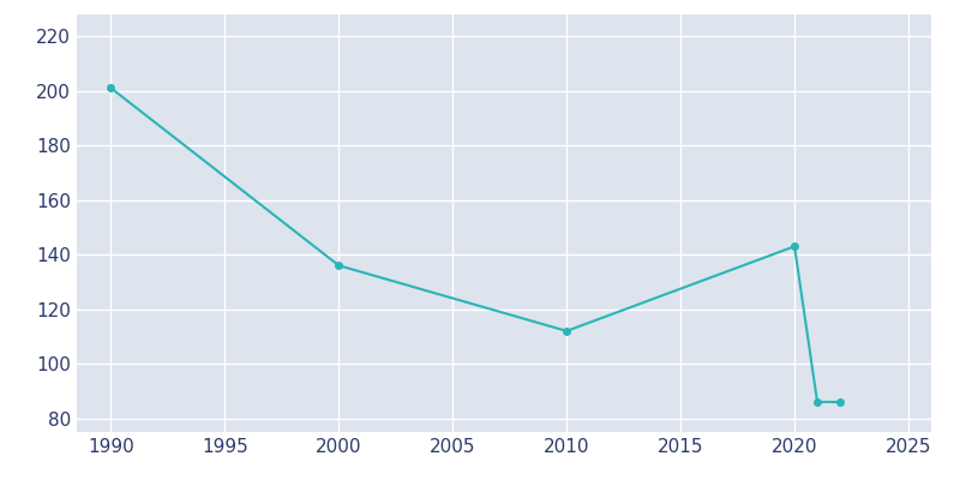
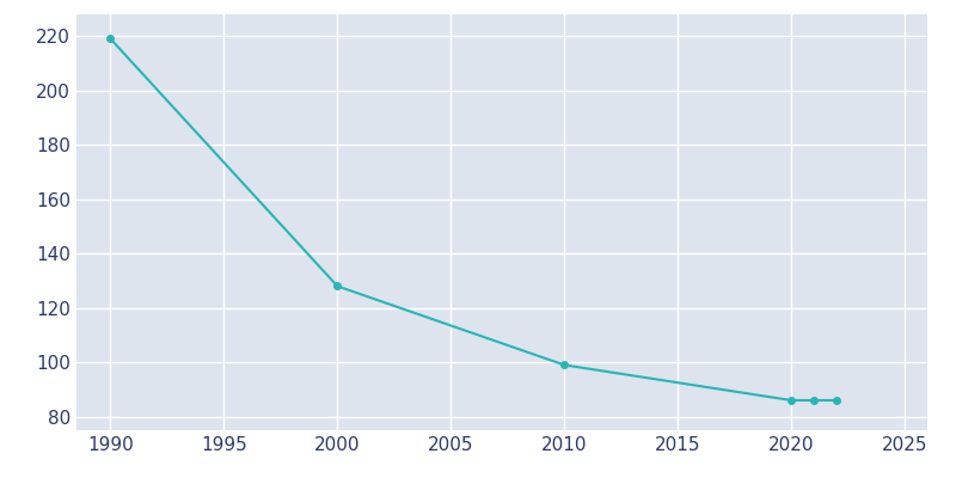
1990: 201 -> 219
2000: 136 -> 128
2010: 112 -> 99
2020: 143 -> 86
